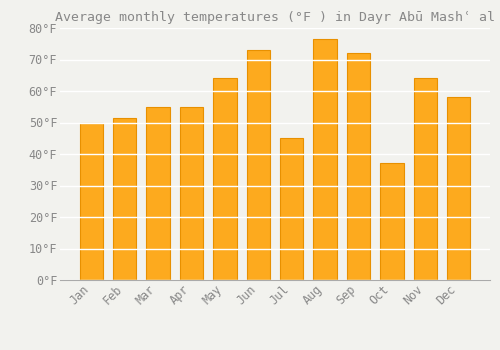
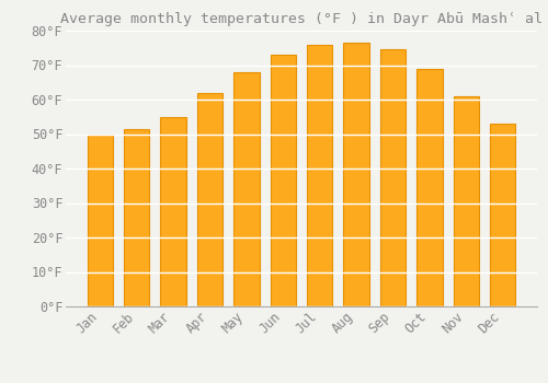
Apr: 55.0°F -> 62.0°F
May: 64.0°F -> 68.0°F
Jul: 45.0°F -> 76.0°F
Sep: 72.0°F -> 74.5°F
Oct: 37.0°F -> 69.0°F
Nov: 64.0°F -> 61.0°F
Dec: 58.0°F -> 53.0°F
